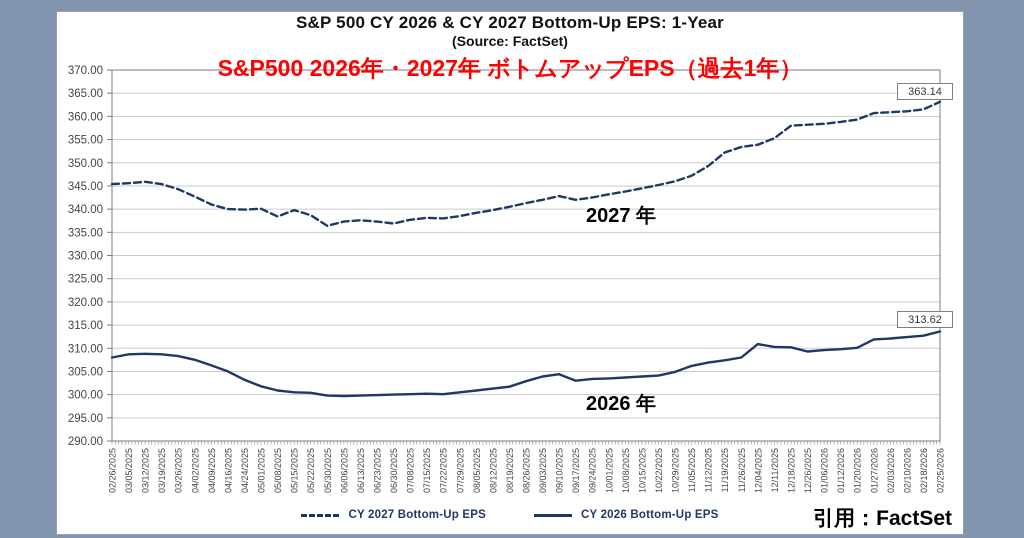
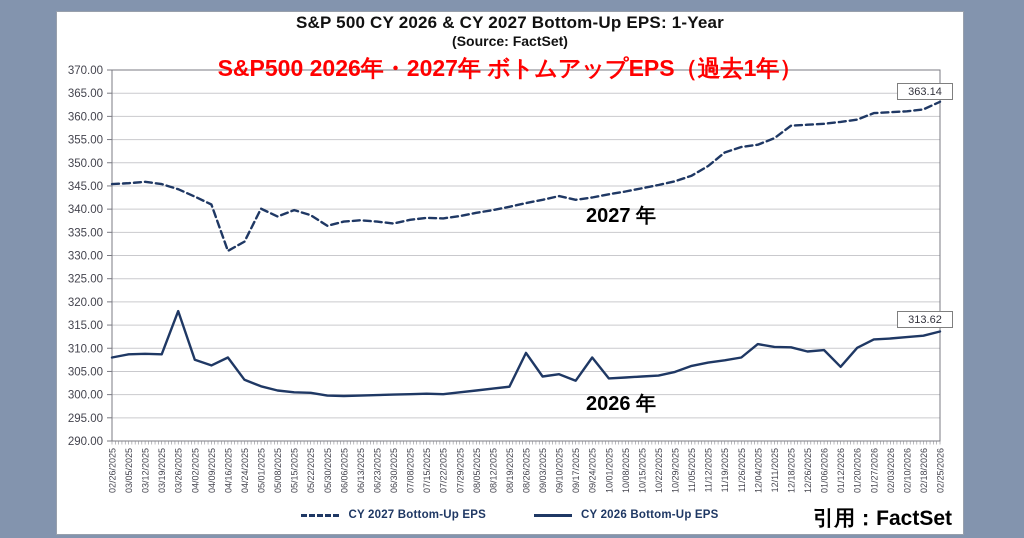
CY 2026 Bottom-Up EPS/03/26/2025: 308 -> 318
CY 2027 Bottom-Up EPS/04/16/2025: 340 -> 331
CY 2026 Bottom-Up EPS/04/16/2025: 305 -> 308
CY 2027 Bottom-Up EPS/04/24/2025: 340 -> 333
CY 2026 Bottom-Up EPS/08/26/2025: 303 -> 309
CY 2026 Bottom-Up EPS/09/24/2025: 303 -> 308
CY 2026 Bottom-Up EPS/01/12/2026: 310 -> 306
